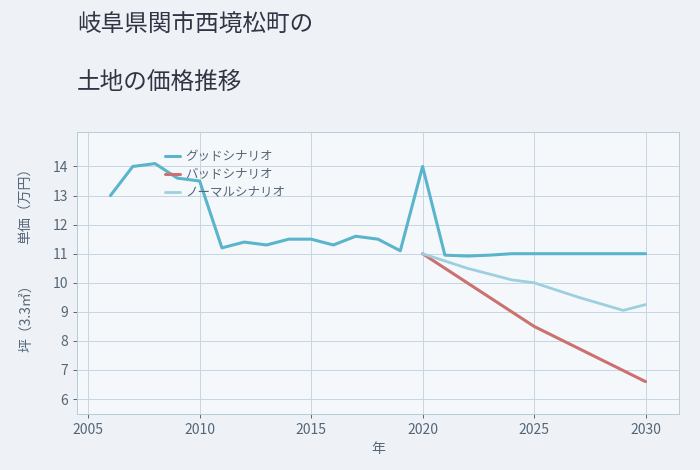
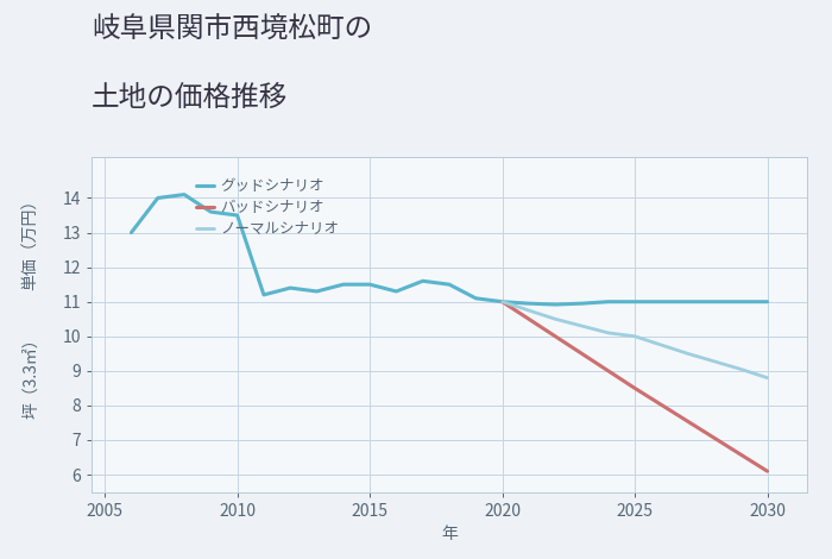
グッドシナリオ/2020: 14.00 -> 11.00
バッドシナリオ/2030: 6.6 -> 6.1
ノーマルシナリオ/2030: 9.25 -> 8.80
